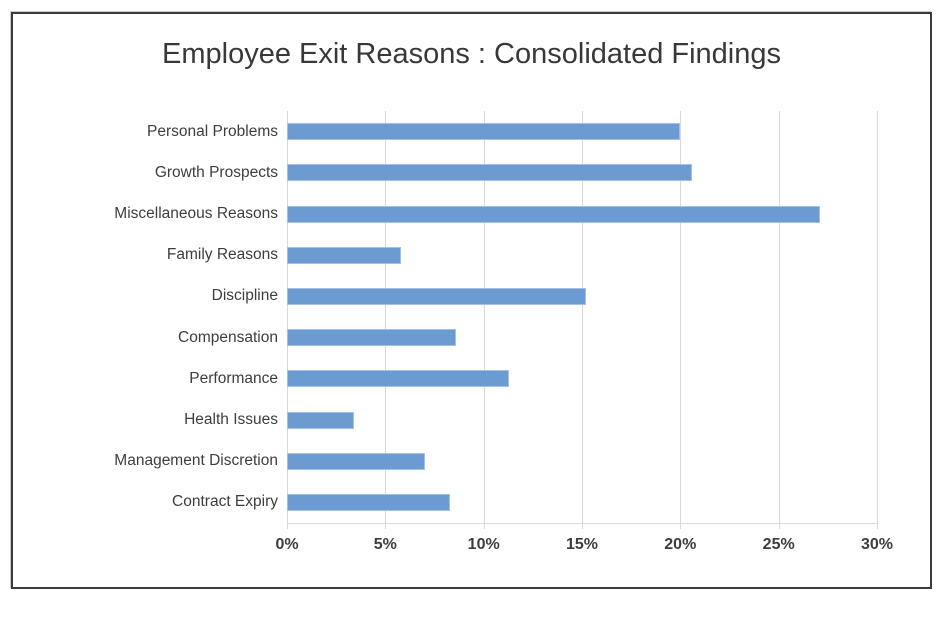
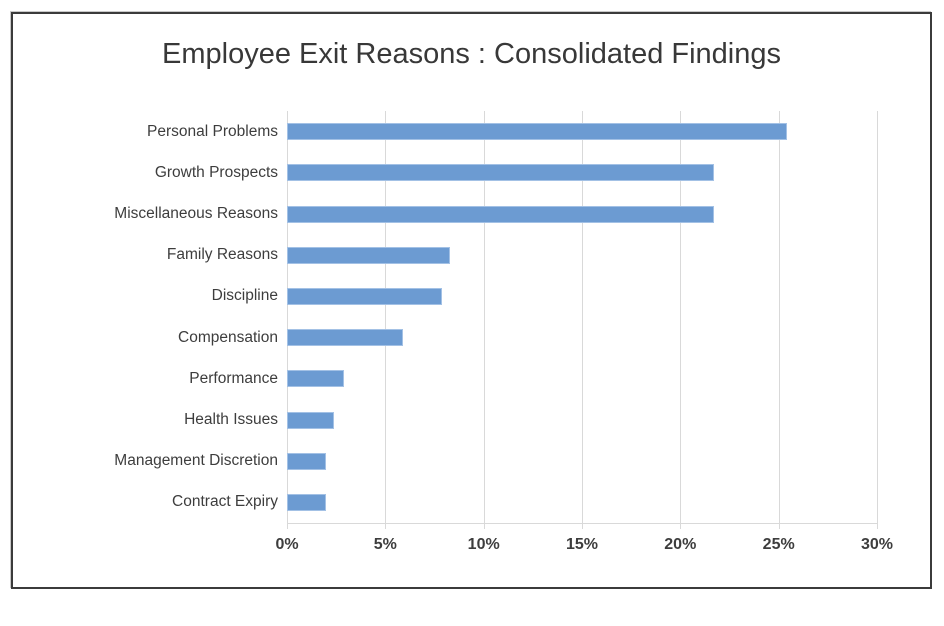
Personal Problems: 20.0% -> 25.4%
Growth Prospects: 20.6% -> 21.7%
Miscellaneous Reasons: 27.1% -> 21.7%
Family Reasons: 5.8% -> 8.3%
Discipline: 15.2% -> 7.9%
Compensation: 8.6% -> 5.9%
Performance: 11.3% -> 2.9%
Health Issues: 3.4% -> 2.4%
Management Discretion: 7.0% -> 2.0%
Contract Expiry: 8.3% -> 2.0%
